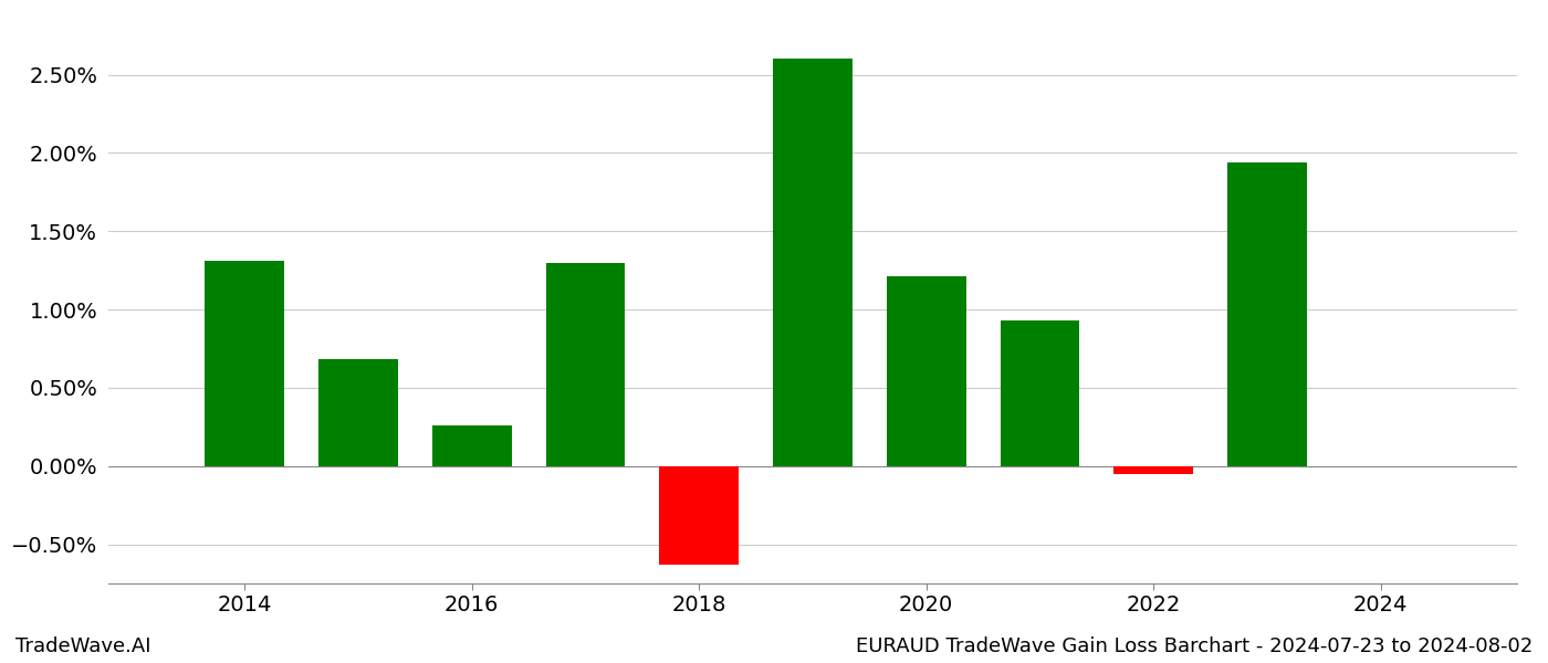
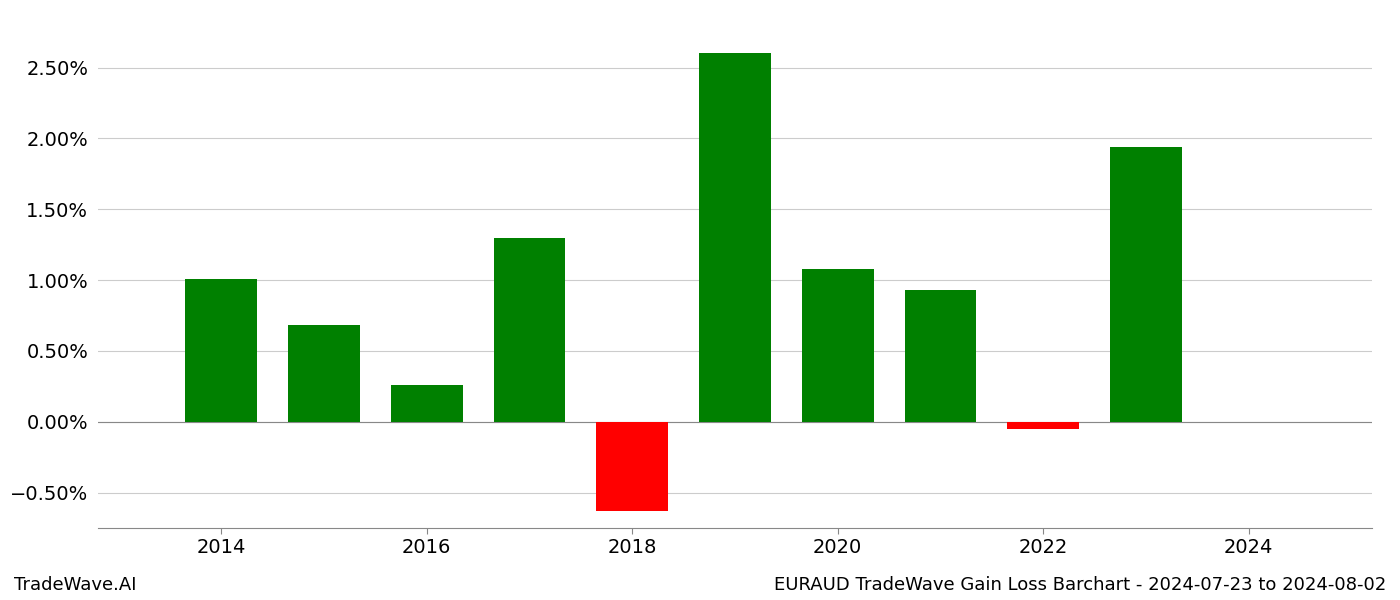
2014: 1.31% -> 1.01%
2020: 1.21% -> 1.08%
